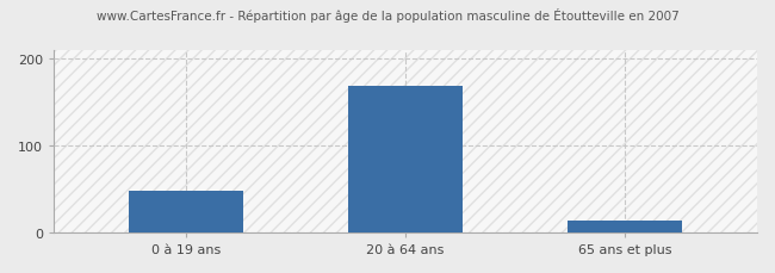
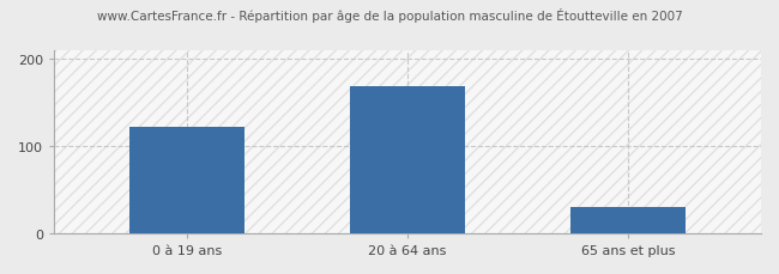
0 à 19 ans: 48 -> 122
65 ans et plus: 14 -> 30
